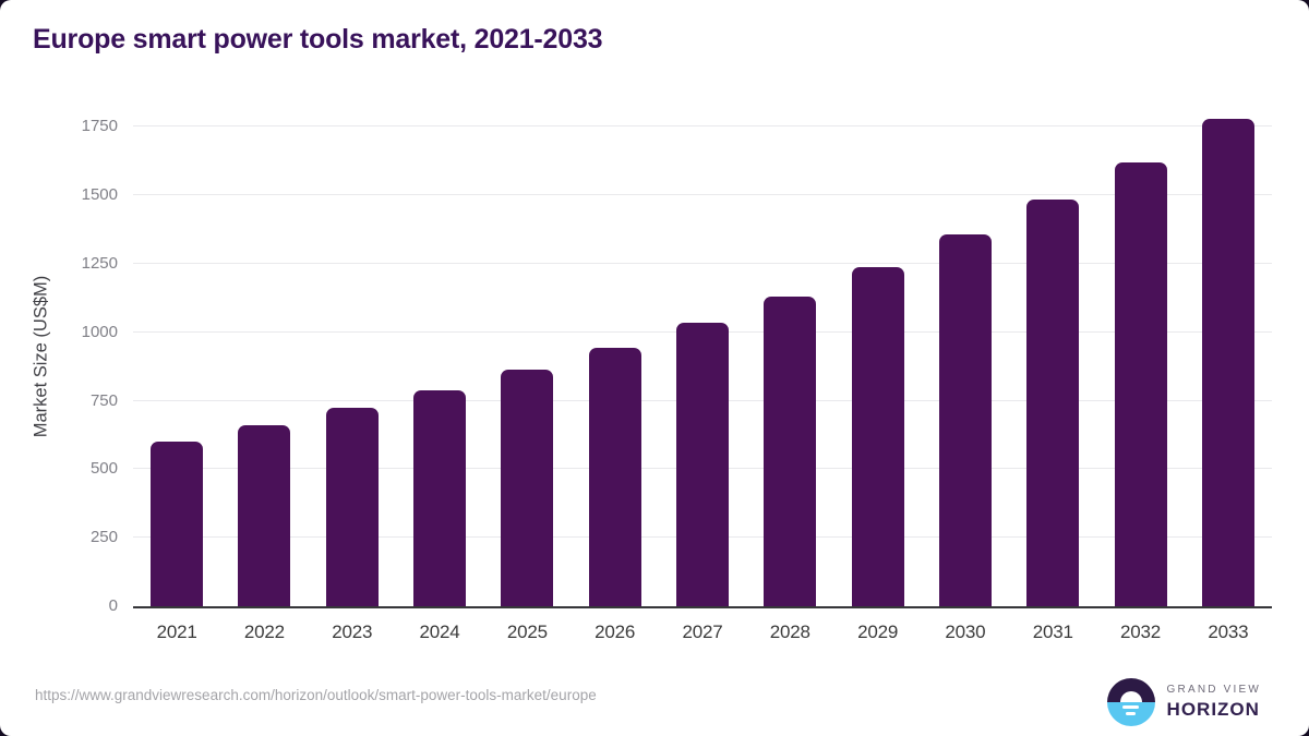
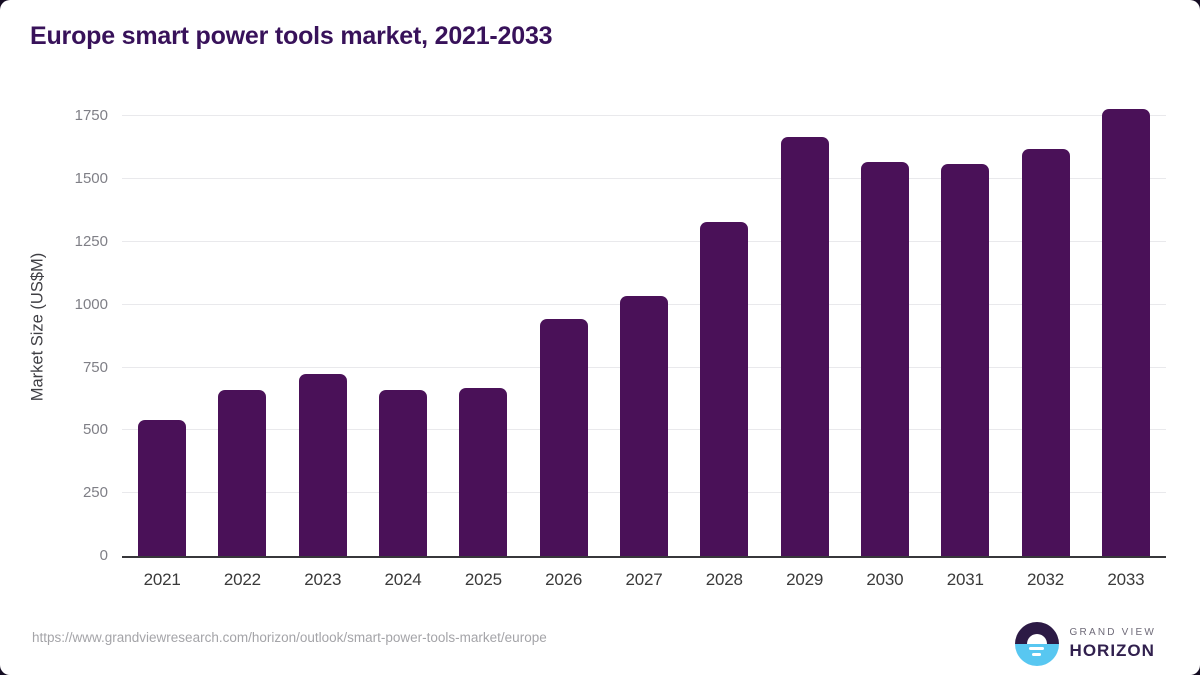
2021: 600 -> 540
2024: 790 -> 660
2025: 860 -> 670
2028: 1130 -> 1330
2029: 1240 -> 1670
2030: 1360 -> 1570
2031: 1490 -> 1560
